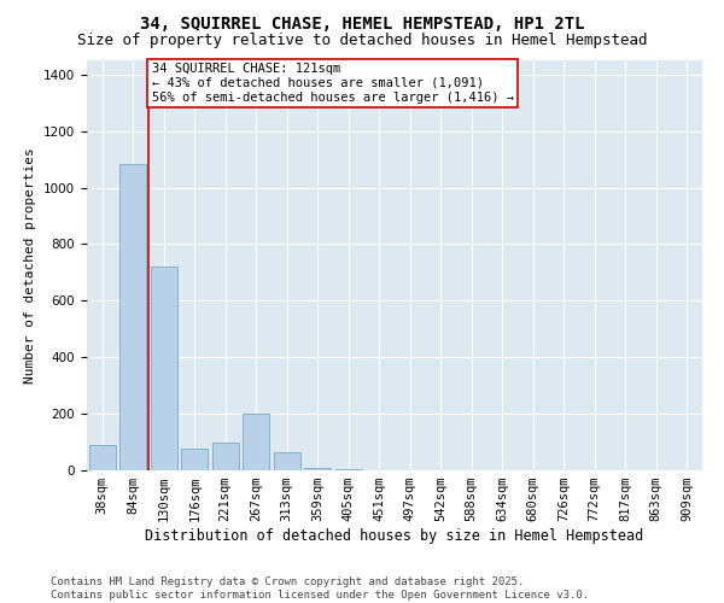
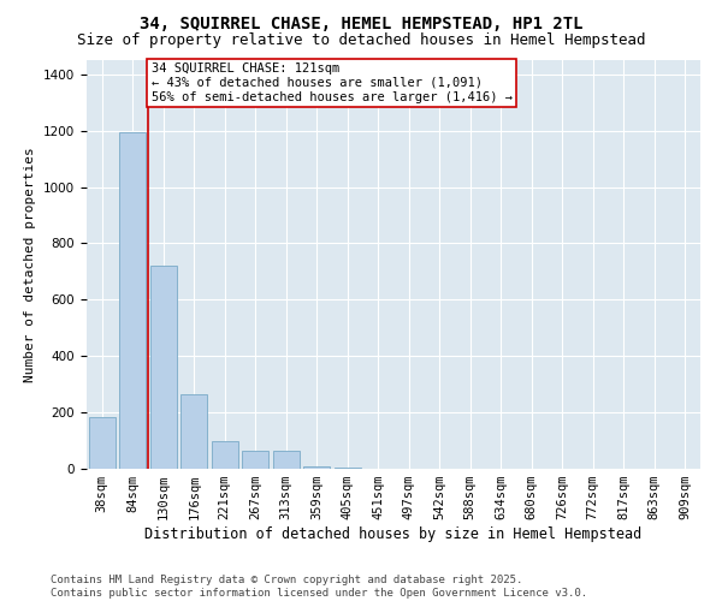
38sqm: 90 -> 185
84sqm: 1085 -> 1195
176sqm: 75 -> 265
267sqm: 200 -> 65
